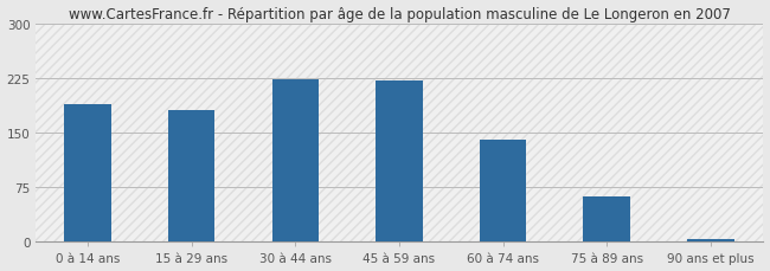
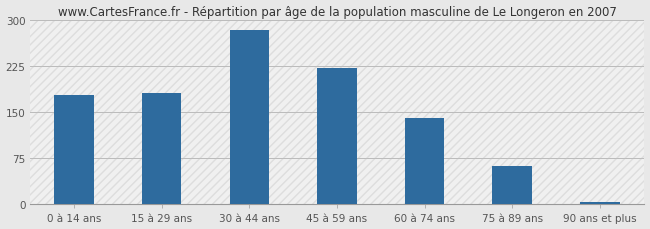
0 à 14 ans: 190 -> 178
30 à 44 ans: 224 -> 284
